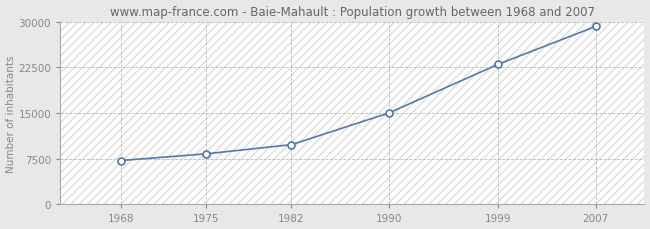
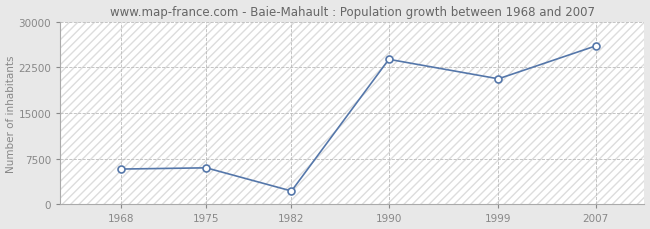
1968: 7200 -> 5800
1975: 8300 -> 6000
1982: 9800 -> 2200
1990: 15000 -> 23800
1999: 23000 -> 20600
2007: 29200 -> 26000
